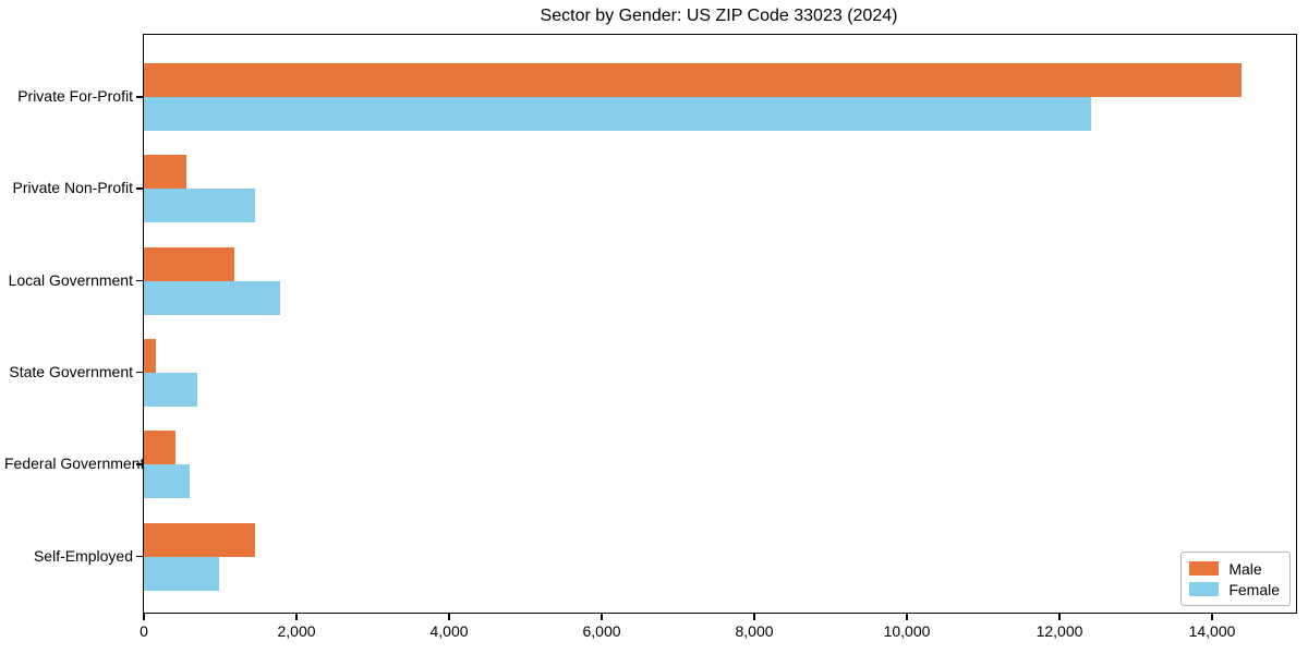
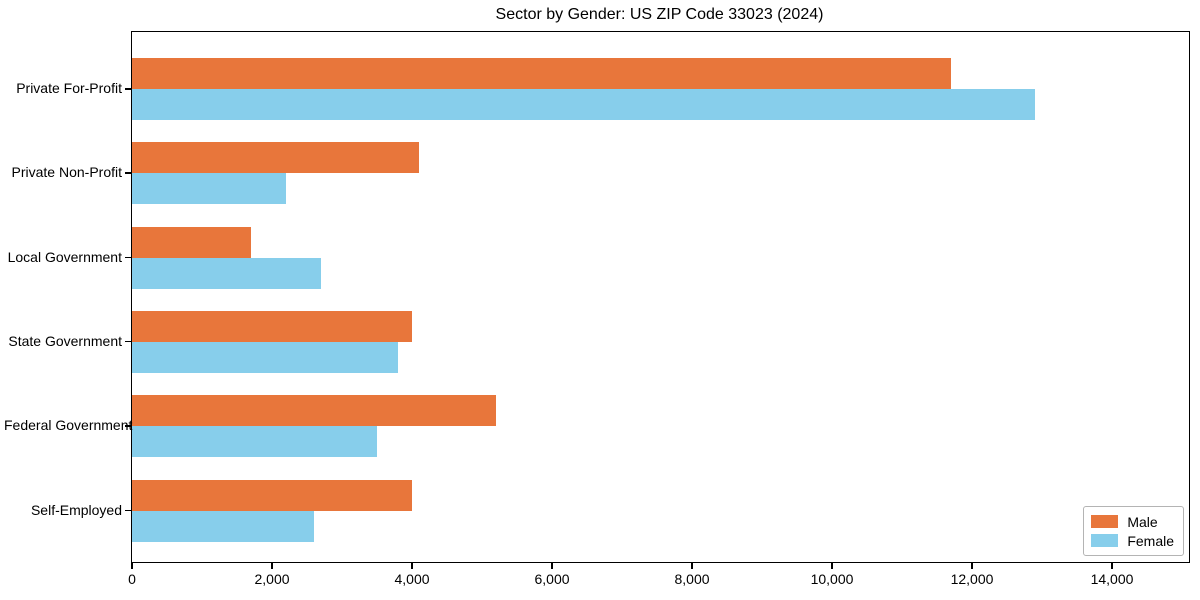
Male/Private For-Profit: 14400 -> 11700
Female/Private For-Profit: 12400 -> 12900
Male/Private Non-Profit: 600 -> 4100
Female/Private Non-Profit: 1500 -> 2200
Male/Local Government: 1200 -> 1700
Female/Local Government: 1800 -> 2700
Male/State Government: 200 -> 4000
Female/State Government: 700 -> 3800
Male/Federal Government: 400 -> 5200
Female/Federal Government: 600 -> 3500
Male/Self-Employed: 1500 -> 4000
Female/Self-Employed: 1000 -> 2600
